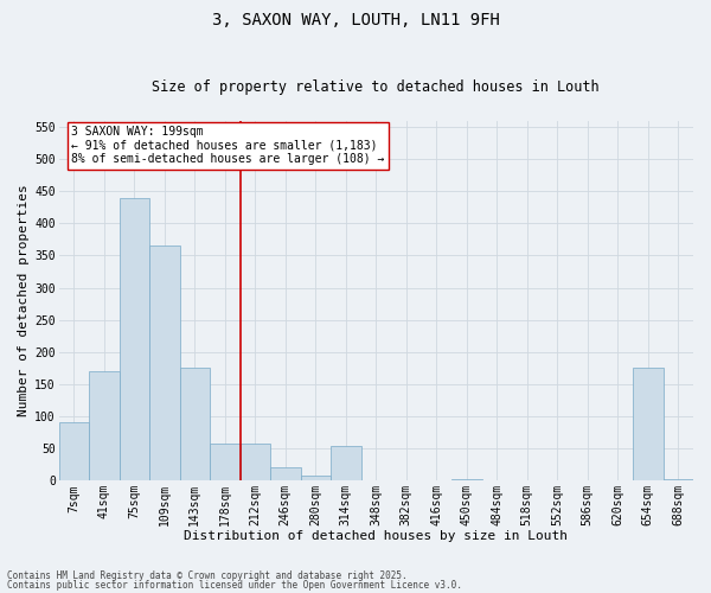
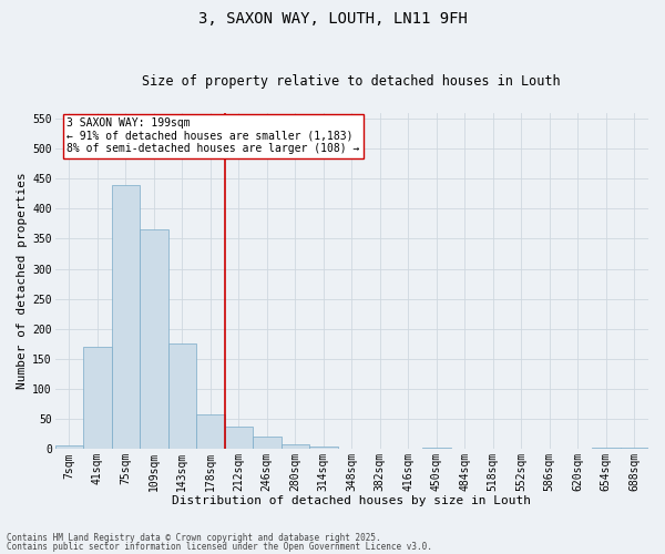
7sqm: 90 -> 7
212sqm: 58 -> 37
314sqm: 54 -> 5
654sqm: 176 -> 2
